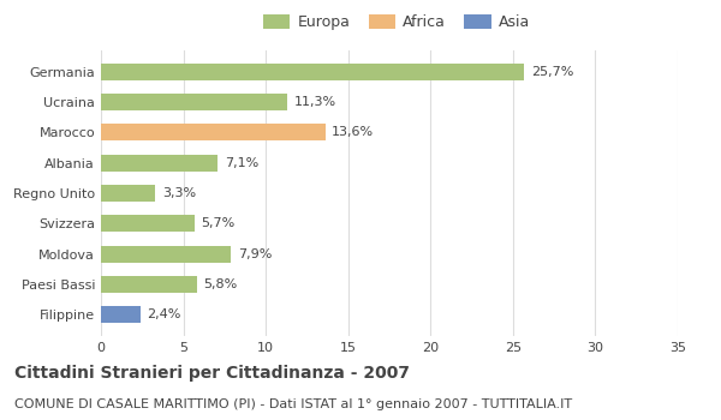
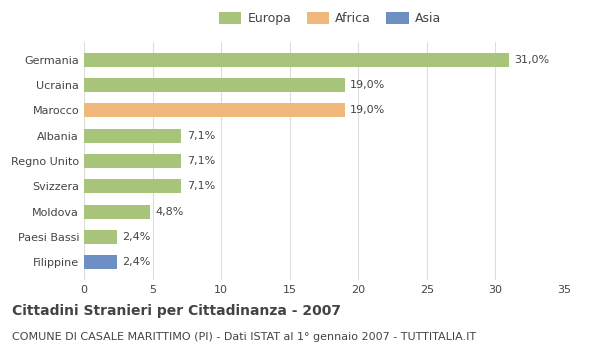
Germania: 25,7% -> 31,0%
Ucraina: 11,3% -> 19,0%
Marocco: 13,6% -> 19,0%
Regno Unito: 3,3% -> 7,1%
Svizzera: 5,7% -> 7,1%
Moldova: 7,9% -> 4,8%
Paesi Bassi: 5,8% -> 2,4%
